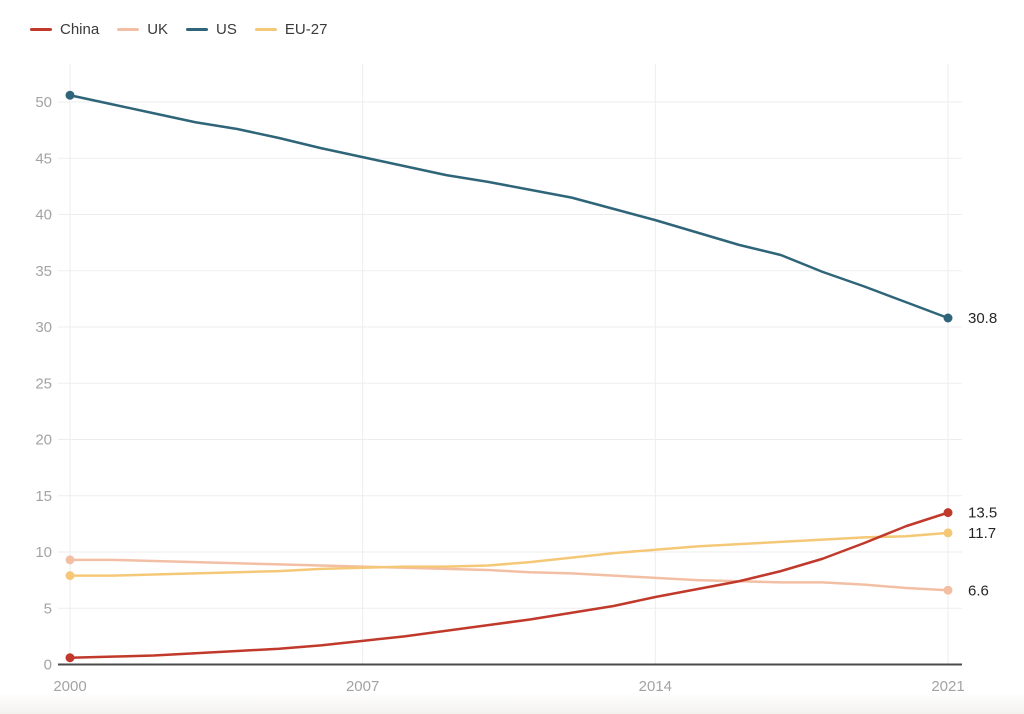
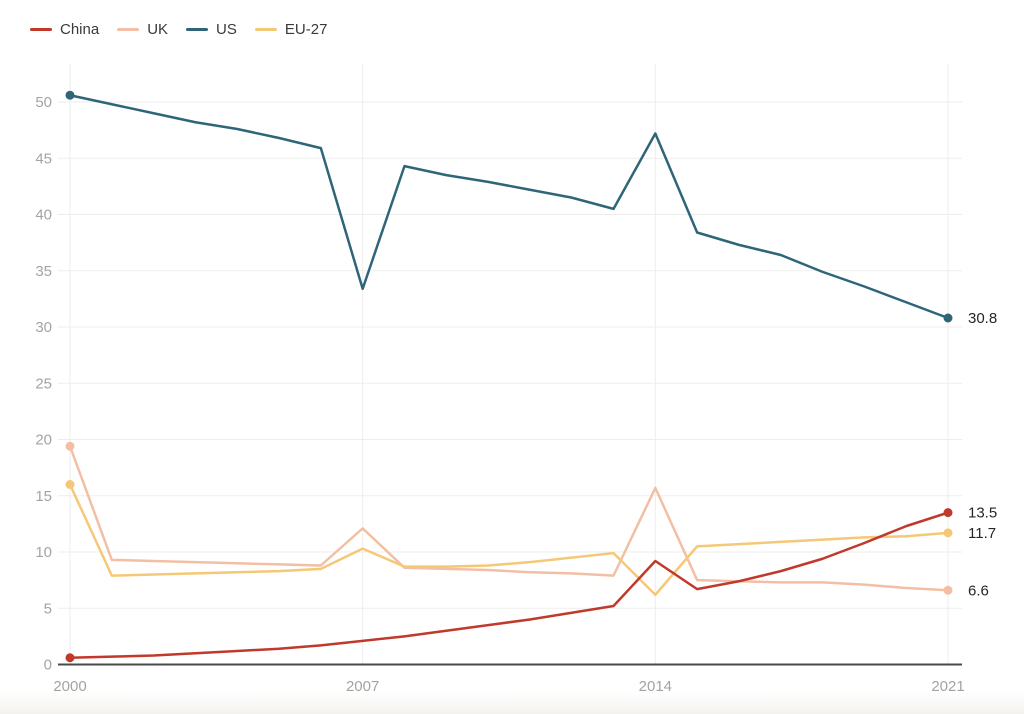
UK/2000: 9.3 -> 19.4
EU-27/2000: 7.9 -> 16.0
UK/2007: 8.7 -> 12.1
US/2007: 45.1 -> 33.4
EU-27/2007: 8.6 -> 10.3
China/2014: 6.0 -> 9.2
UK/2014: 7.7 -> 15.7
US/2014: 39.5 -> 47.2
EU-27/2014: 10.2 -> 6.2
